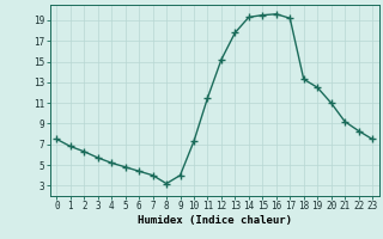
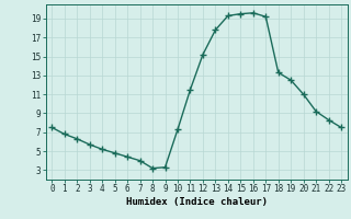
9: 4.0 -> 3.3
